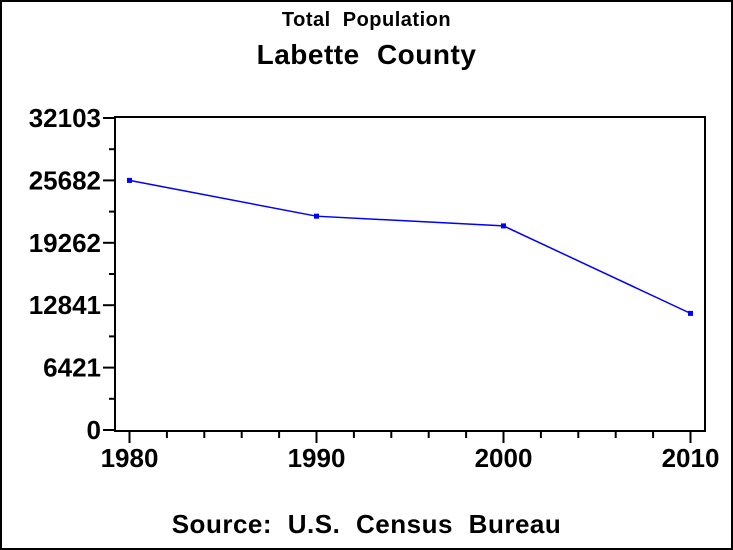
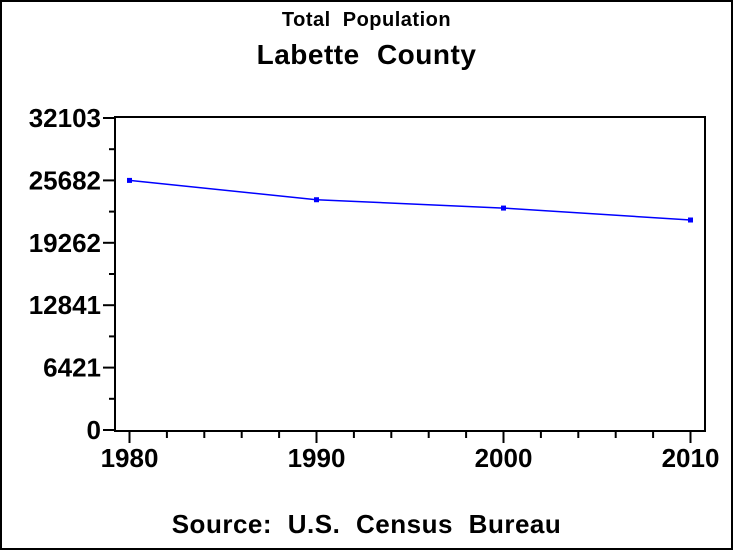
1990: 22000 -> 24000
2000: 21000 -> 23000
2010: 12000 -> 22000
